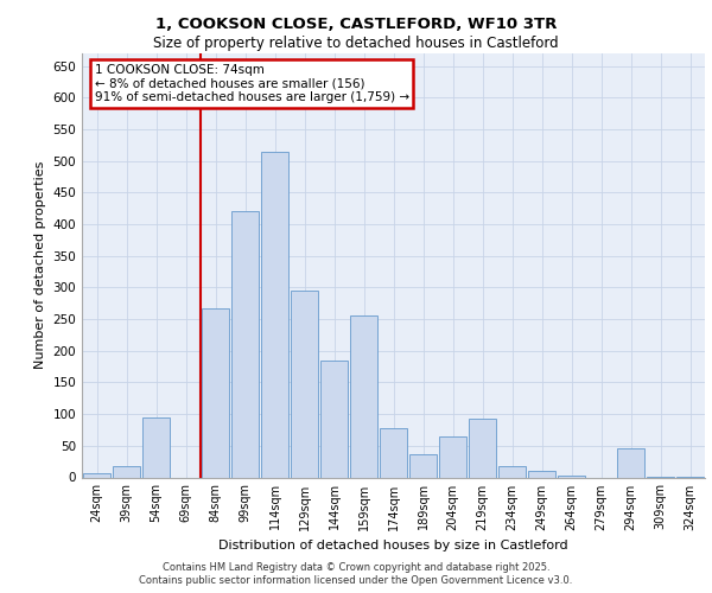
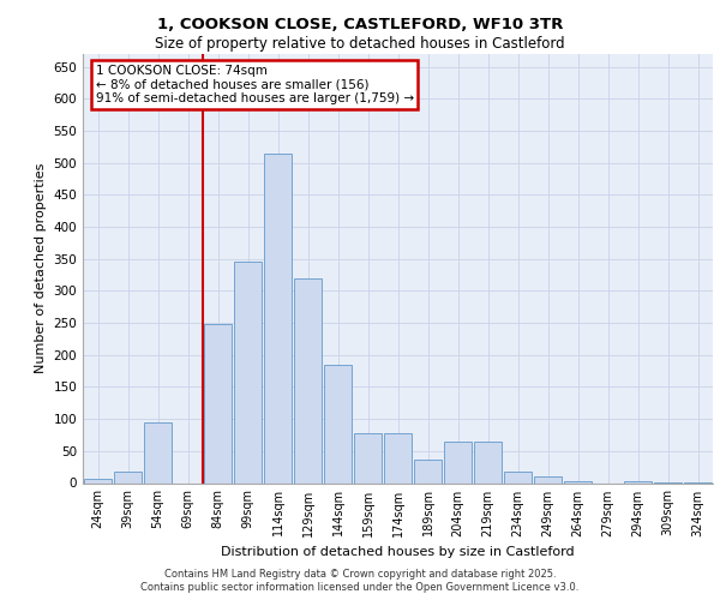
84sqm: 268 -> 248
99sqm: 420 -> 345
129sqm: 296 -> 320
159sqm: 256 -> 78
219sqm: 92 -> 65
294sqm: 46 -> 3
